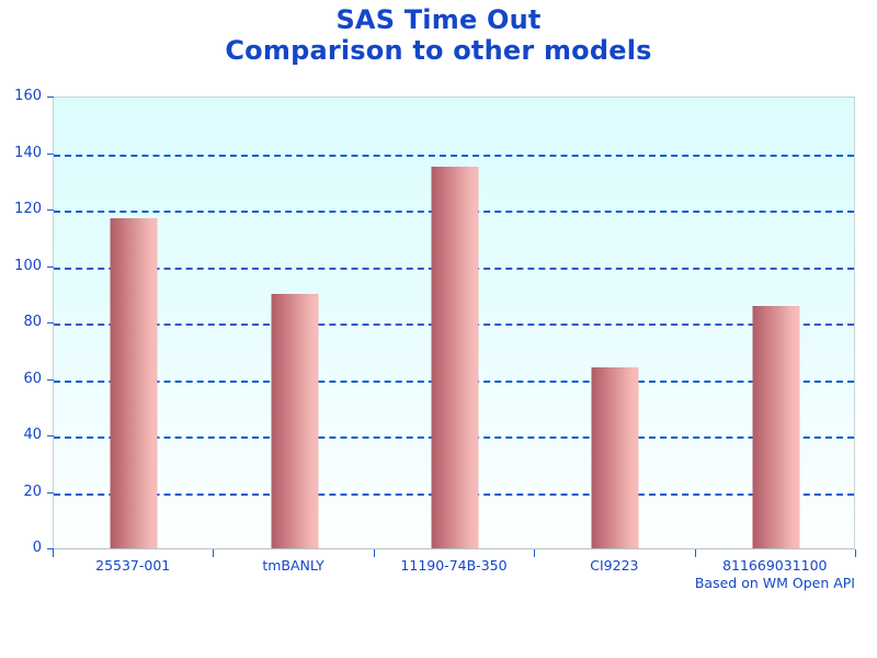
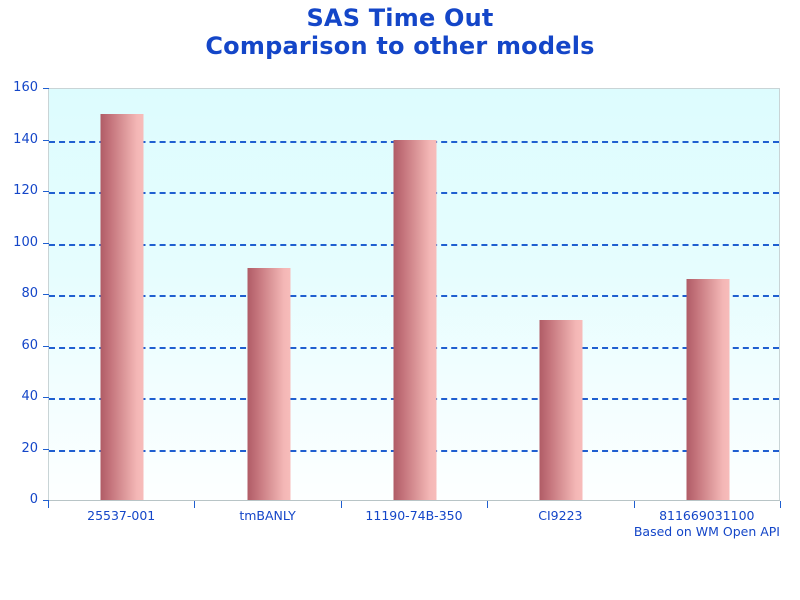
25537-001: 117 -> 150
11190-74B-350: 135 -> 140
CI9223: 64 -> 70
